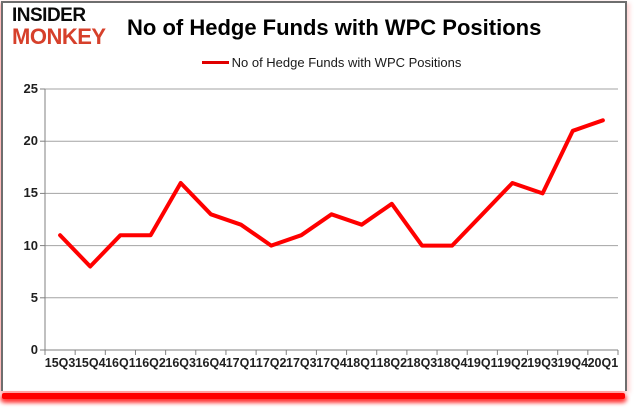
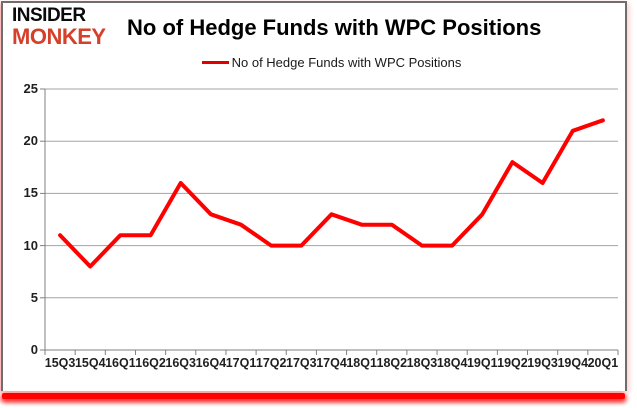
17Q3: 11 -> 10
18Q2: 14 -> 12
19Q2: 16 -> 18
19Q3: 15 -> 16
